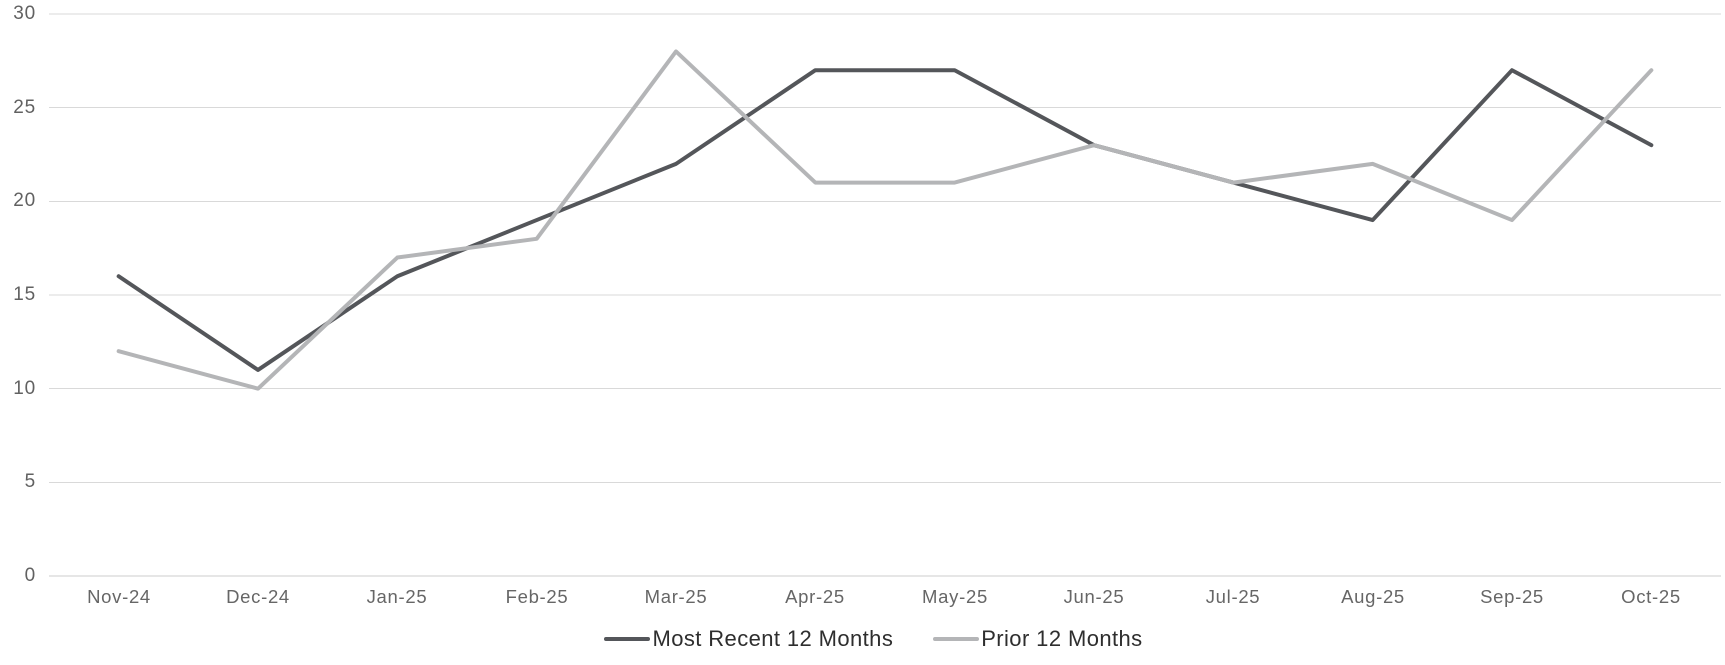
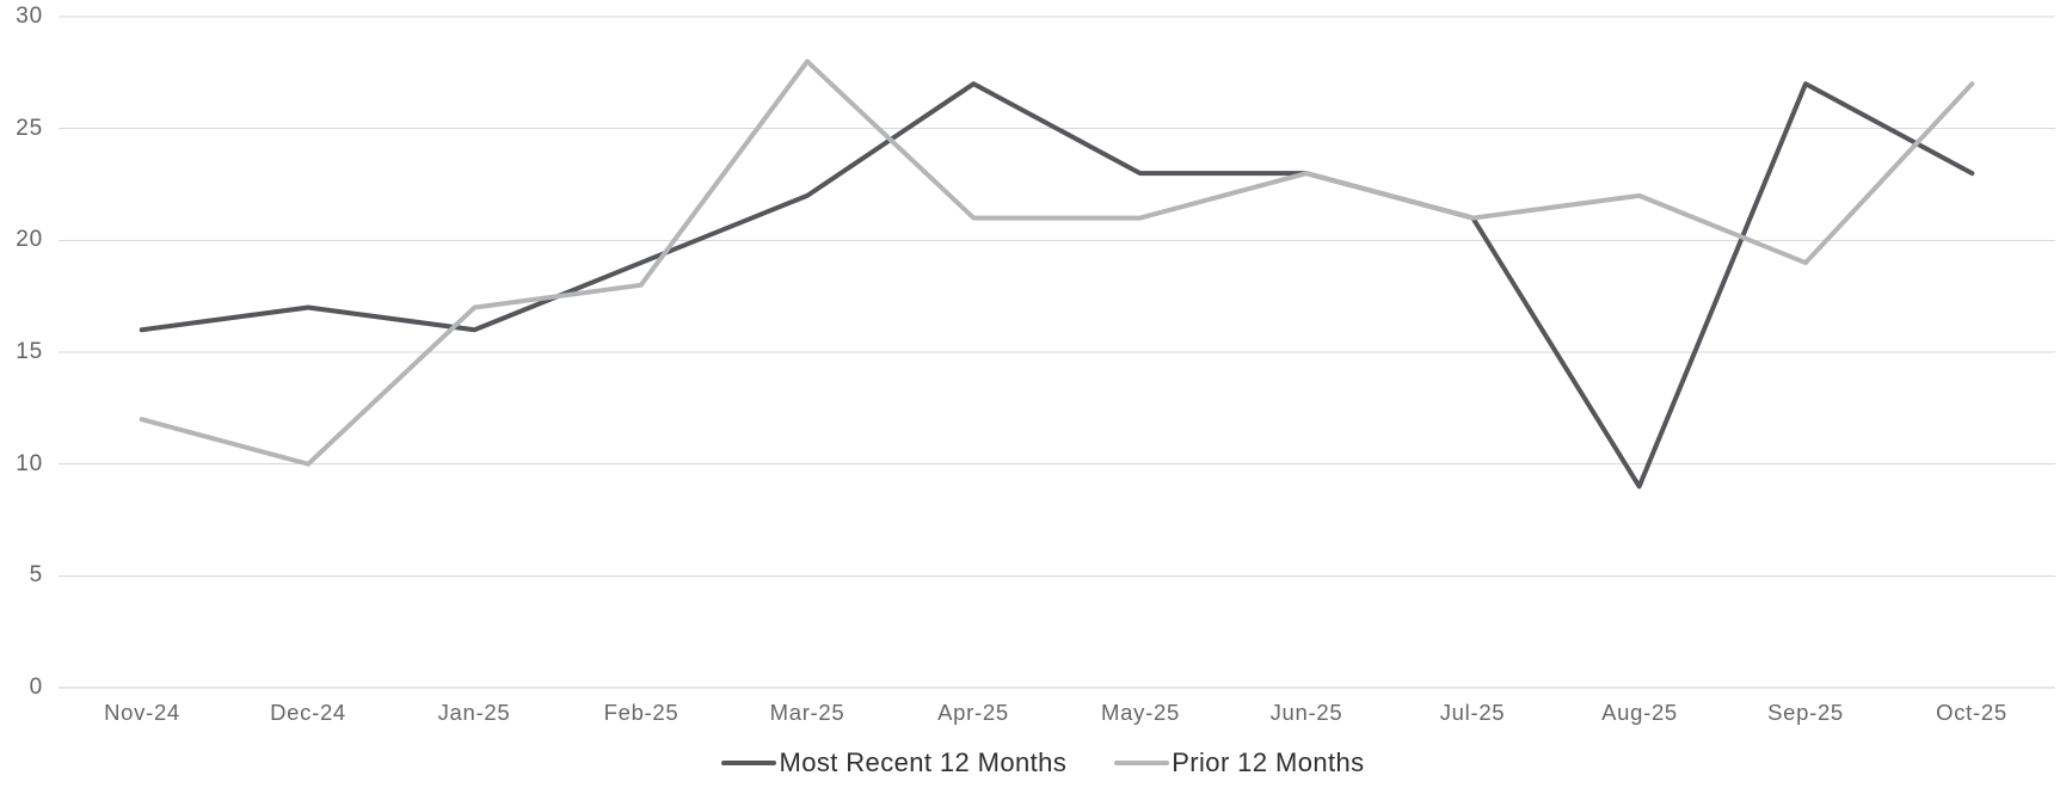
Most Recent 12 Months/Dec-24: 11 -> 17
Most Recent 12 Months/May-25: 27 -> 23
Most Recent 12 Months/Aug-25: 19 -> 9
